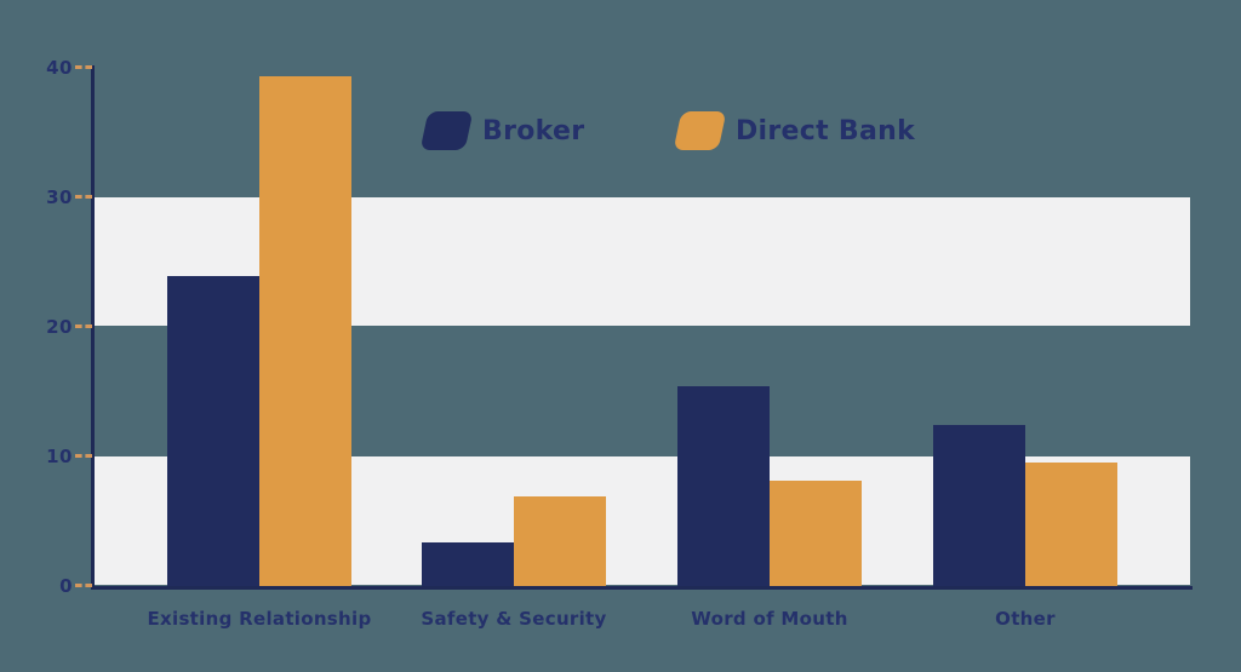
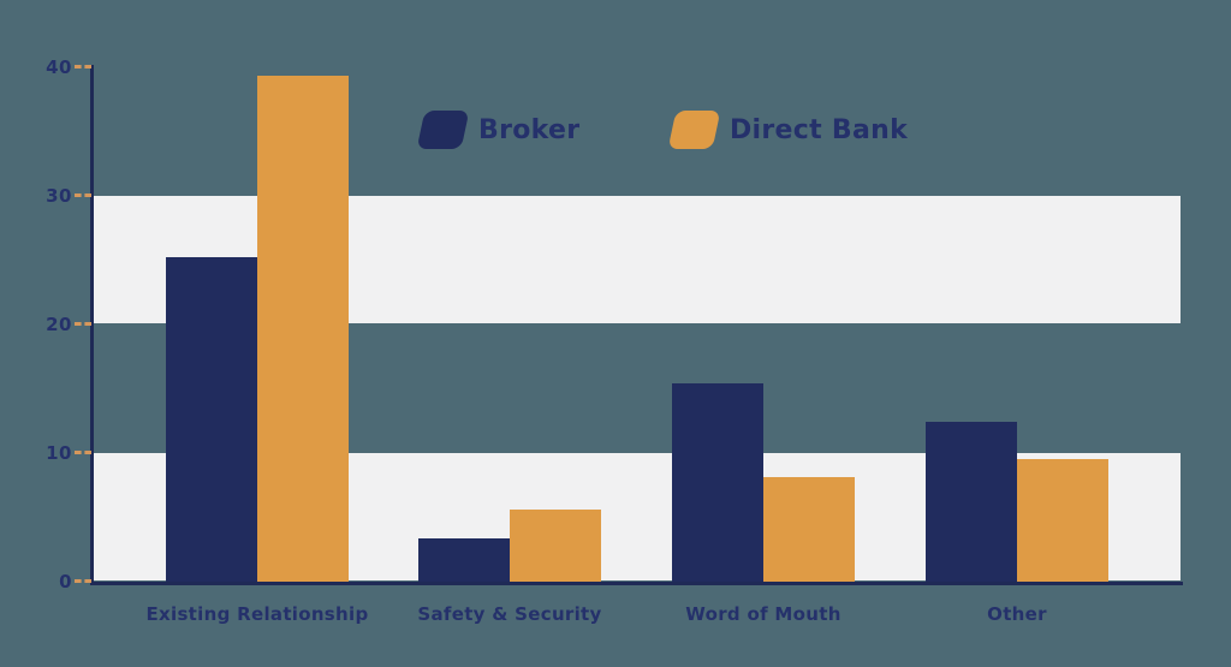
Broker/Existing Relationship: 23.9 -> 25.2
Direct Bank/Safety & Security: 6.9 -> 5.6
